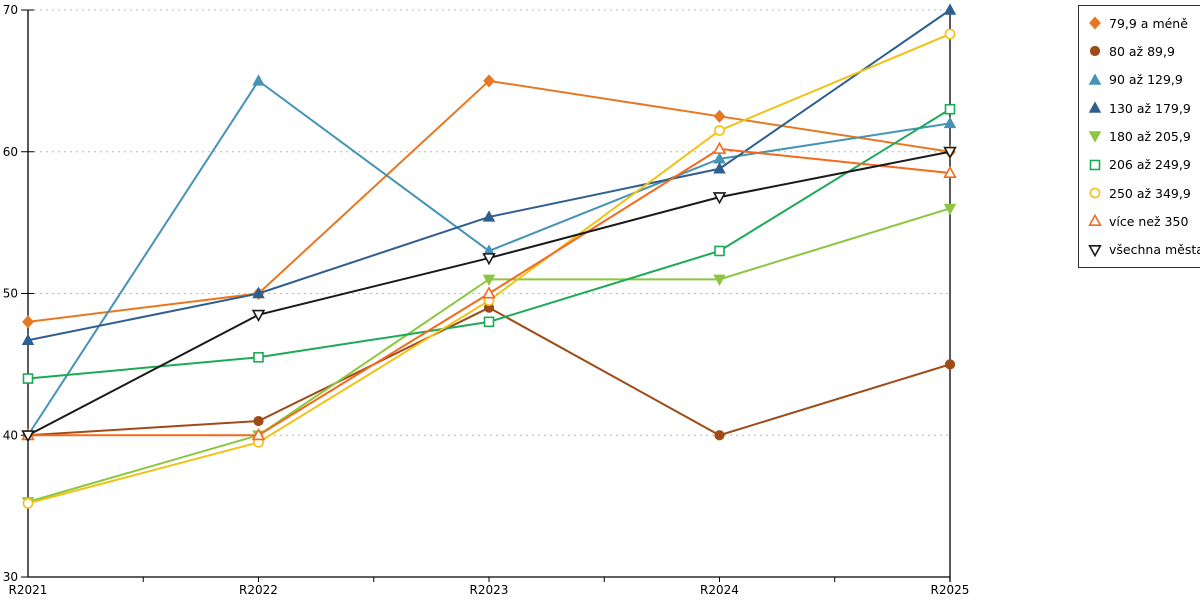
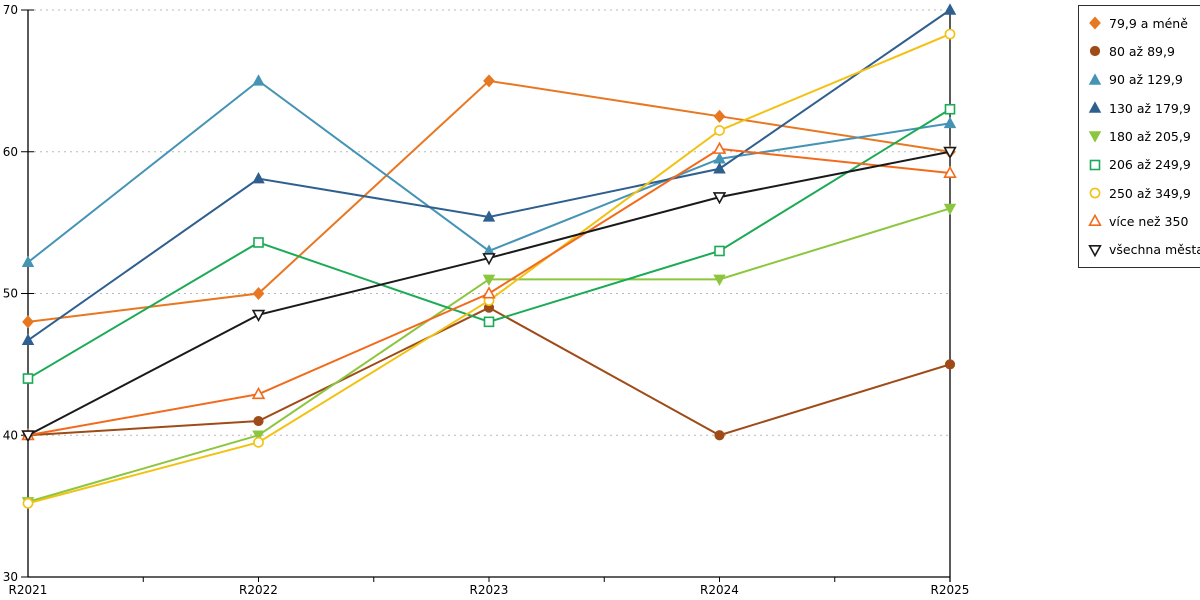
90 až 129,9/R2021: 40.0 -> 52.2
130 až 179,9/R2022: 50.0 -> 58.1
206 až 249,9/R2022: 45.5 -> 53.6
více než 350/R2022: 40.0 -> 42.9
